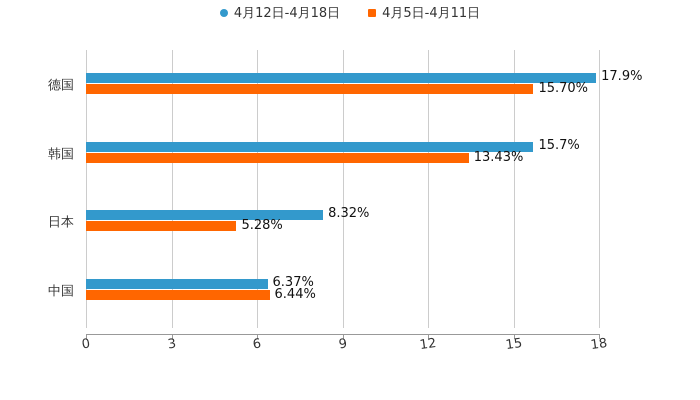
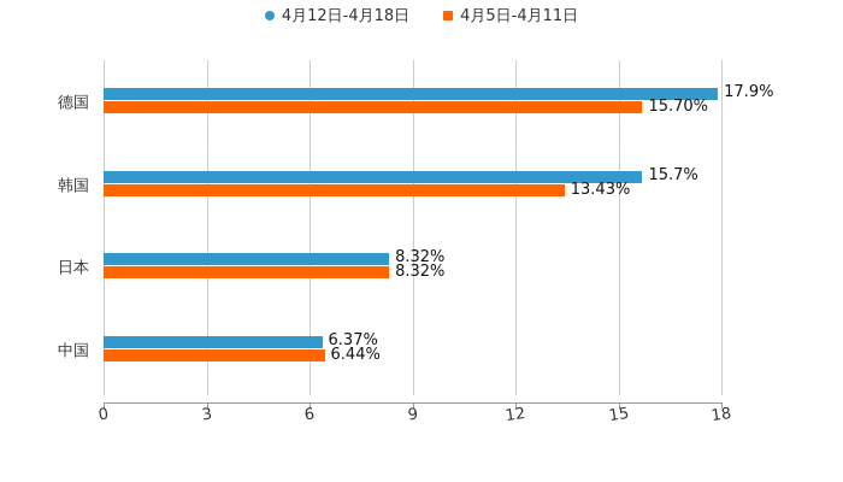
4月5日-4月11日/日本: 5.28% -> 8.32%
